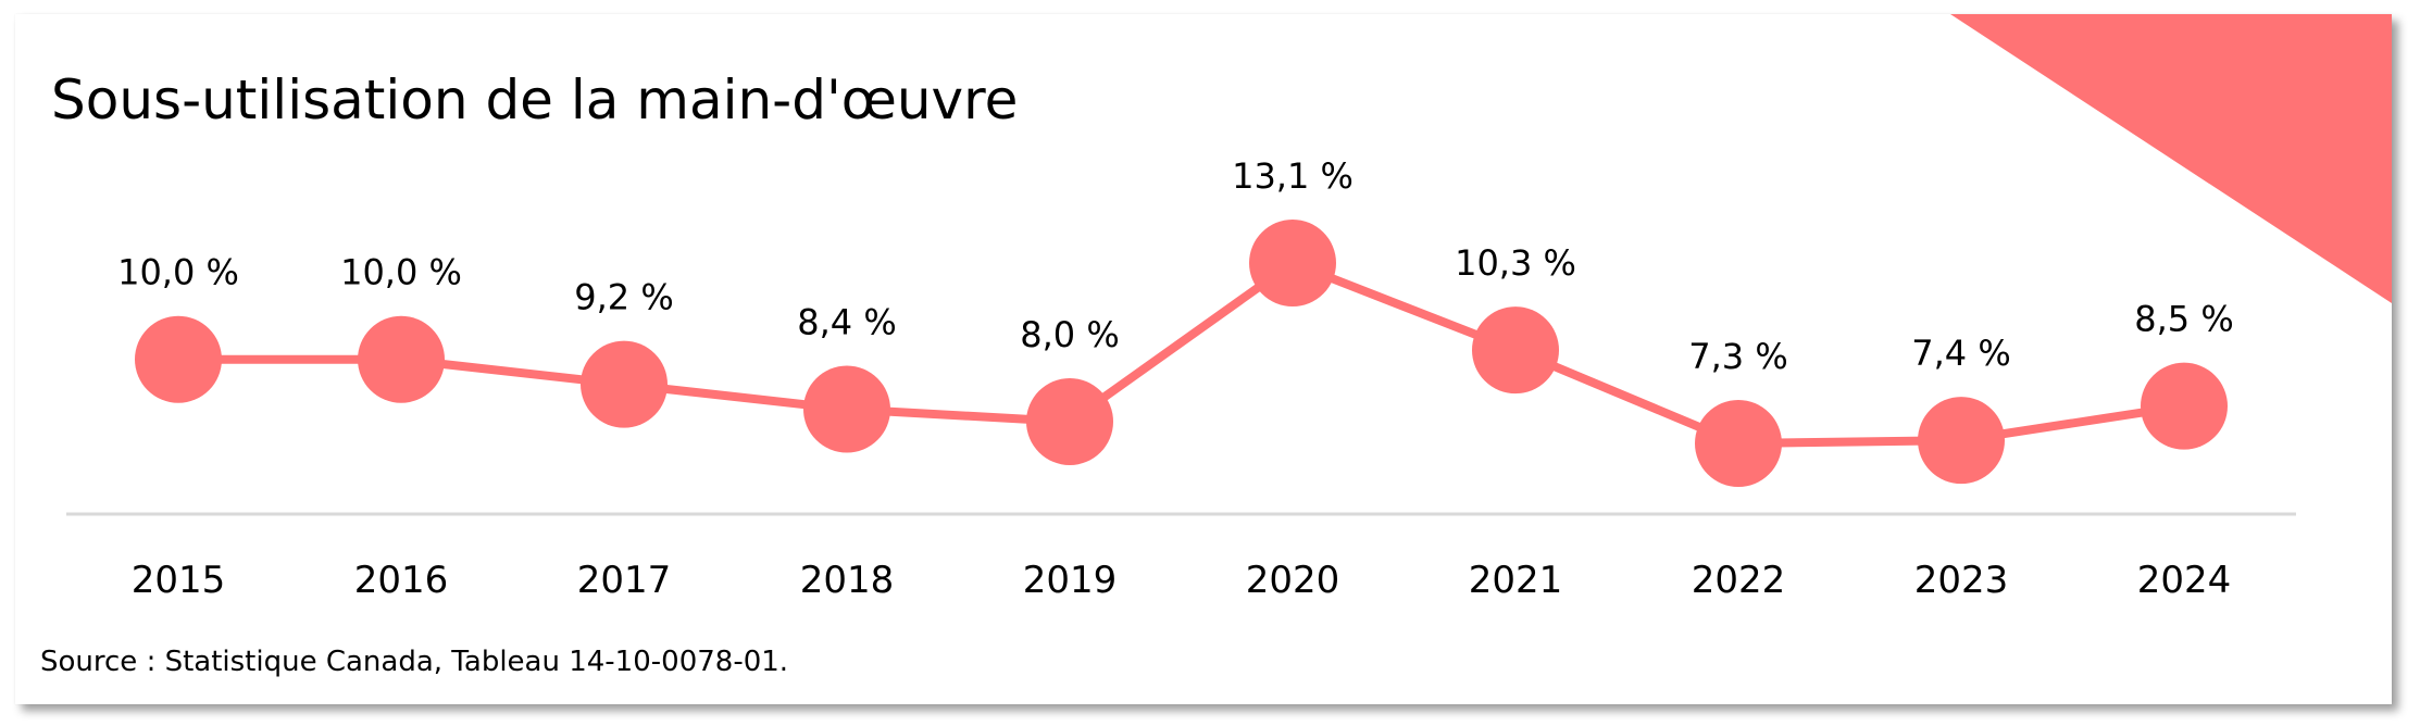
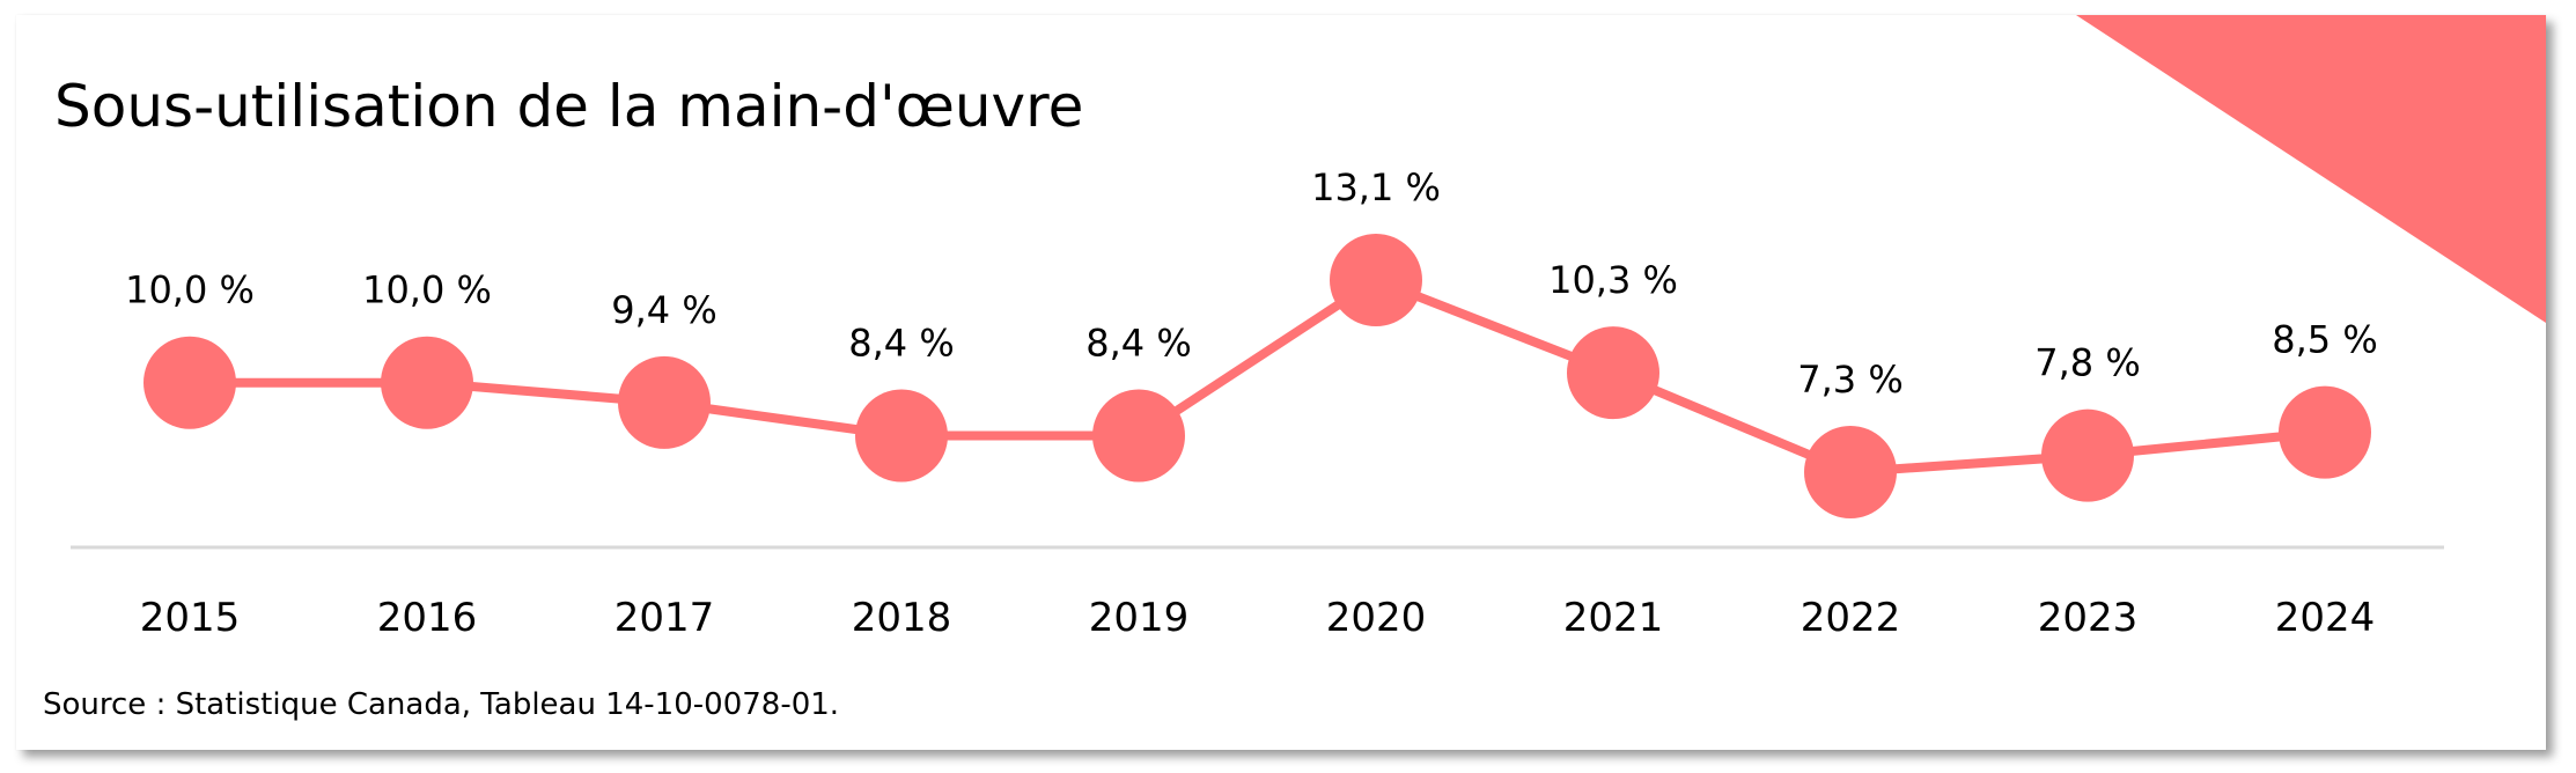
2017: 9,2 -> 9,4
2019: 8,0 -> 8,4
2023: 7,4 -> 7,8
